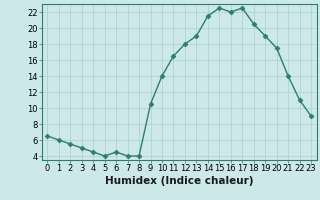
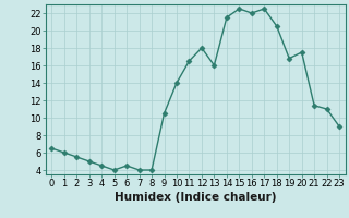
13: 19.0 -> 16.0
19: 19.0 -> 16.8
21: 14.0 -> 11.4
